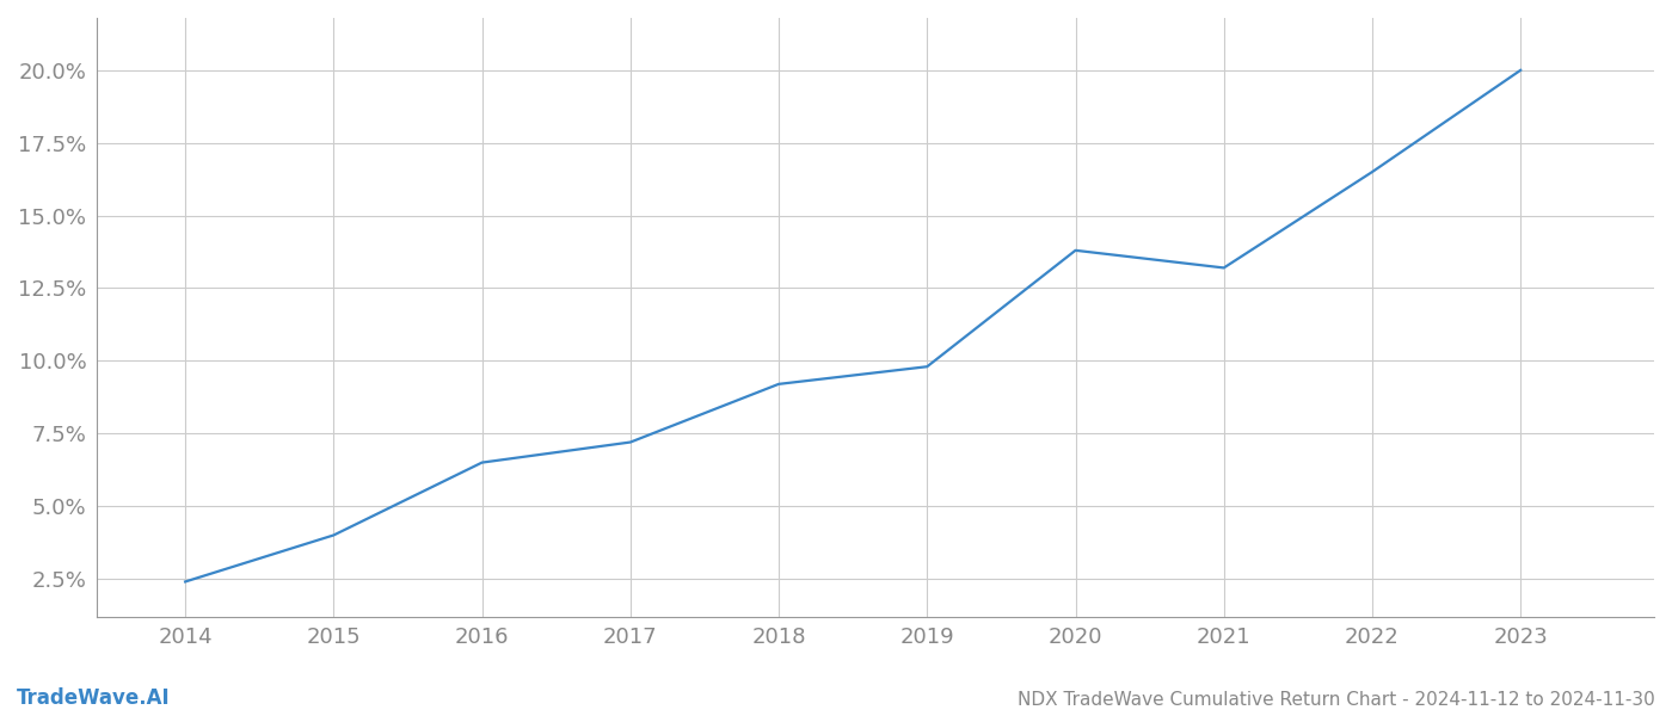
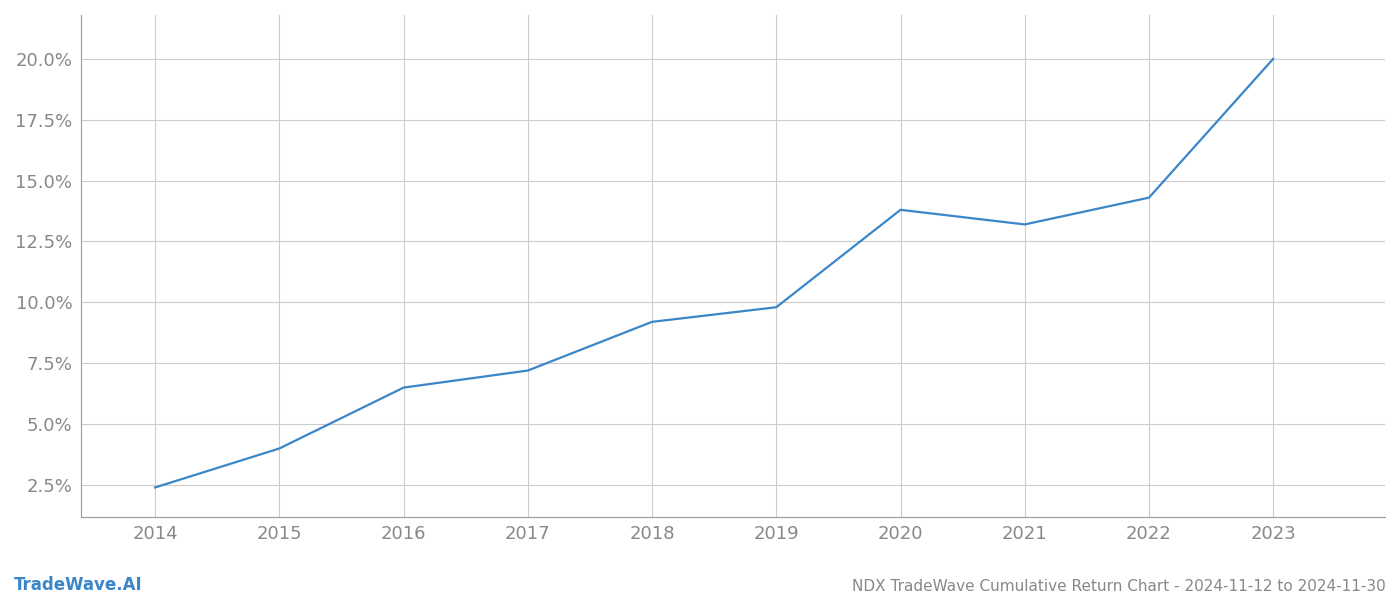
2022: 16.5% -> 14.3%
